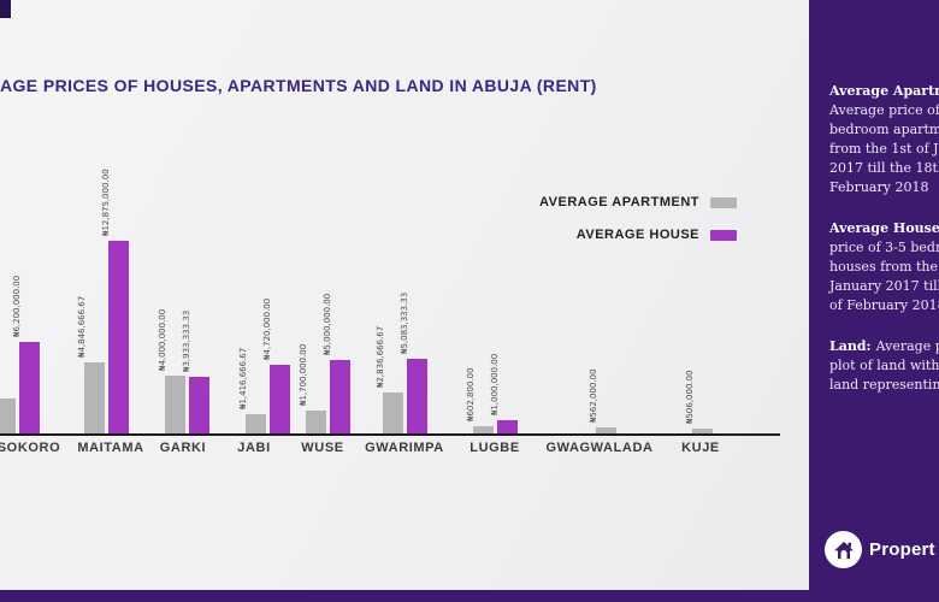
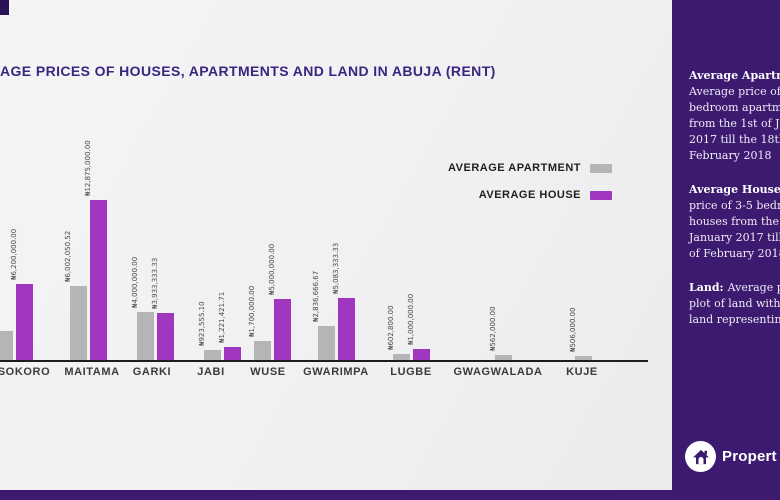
AVERAGE APARTMENT/MAITAMA: 4,846,666.67 -> 6,002,050.52
AVERAGE APARTMENT/JABI: 1,416,666.67 -> 923,555.10
AVERAGE HOUSE/JABI: 4,720,000.00 -> 1,221,421.71
